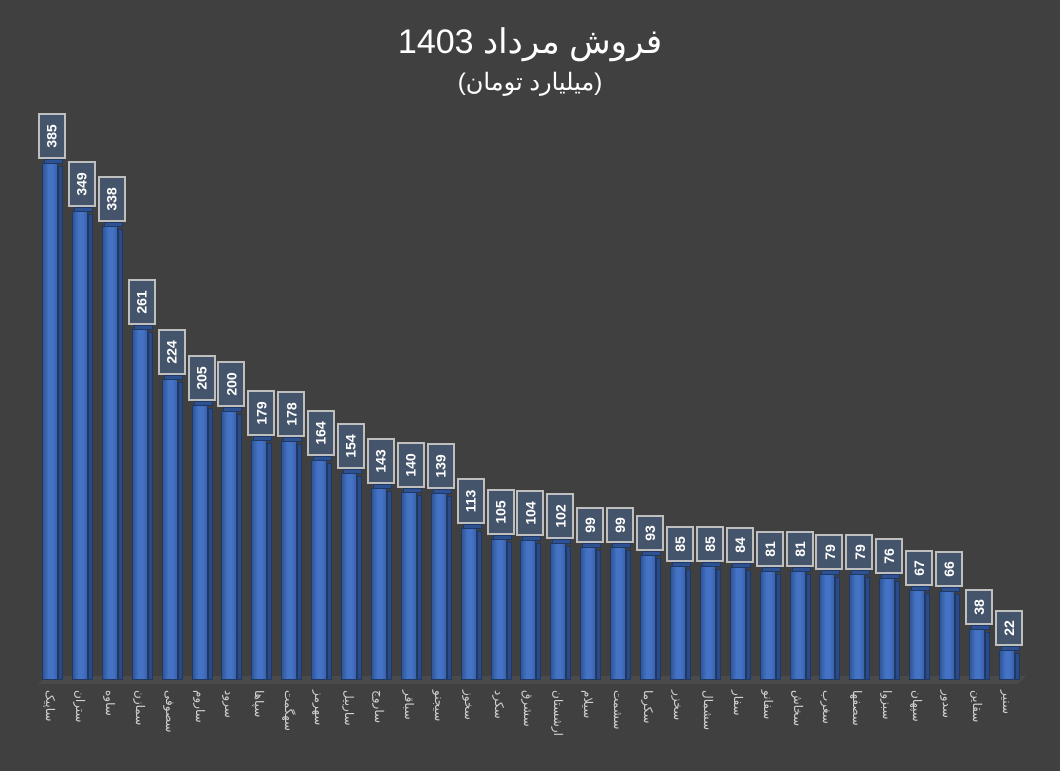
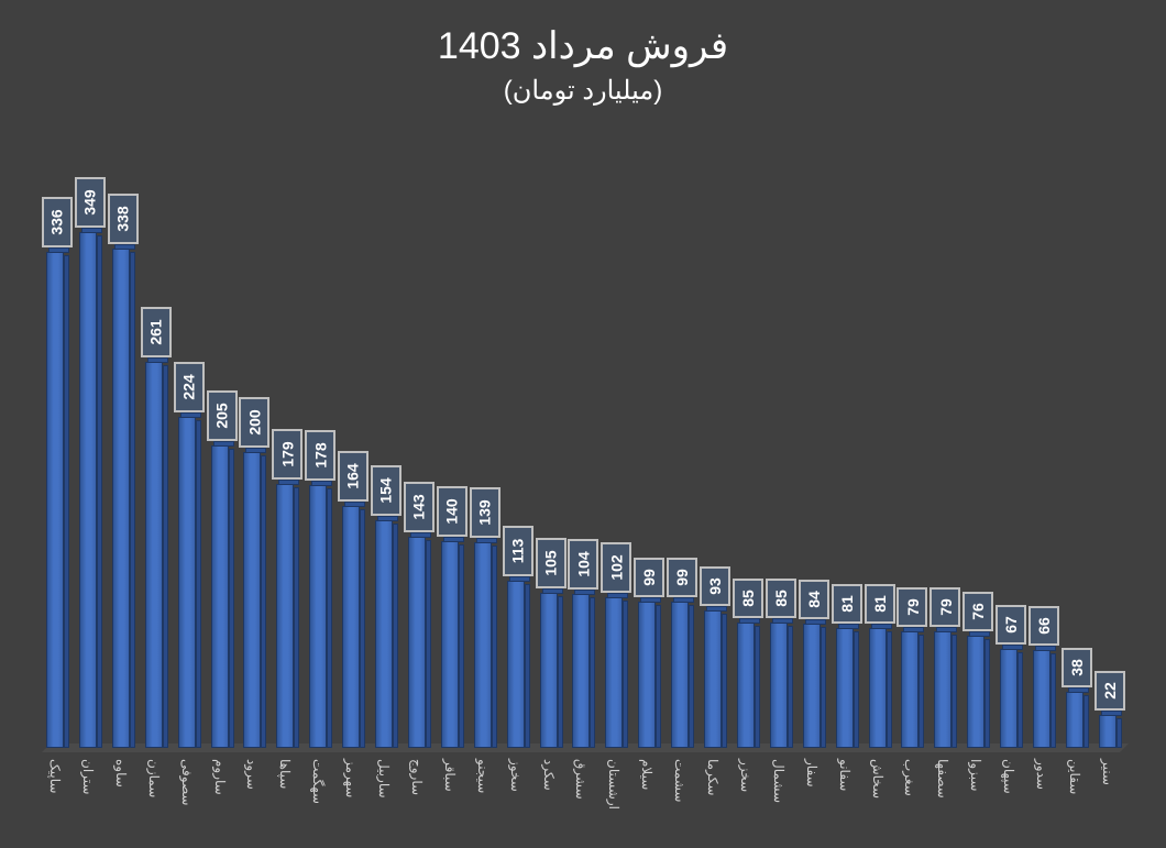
ساپیک: 385 -> 336
